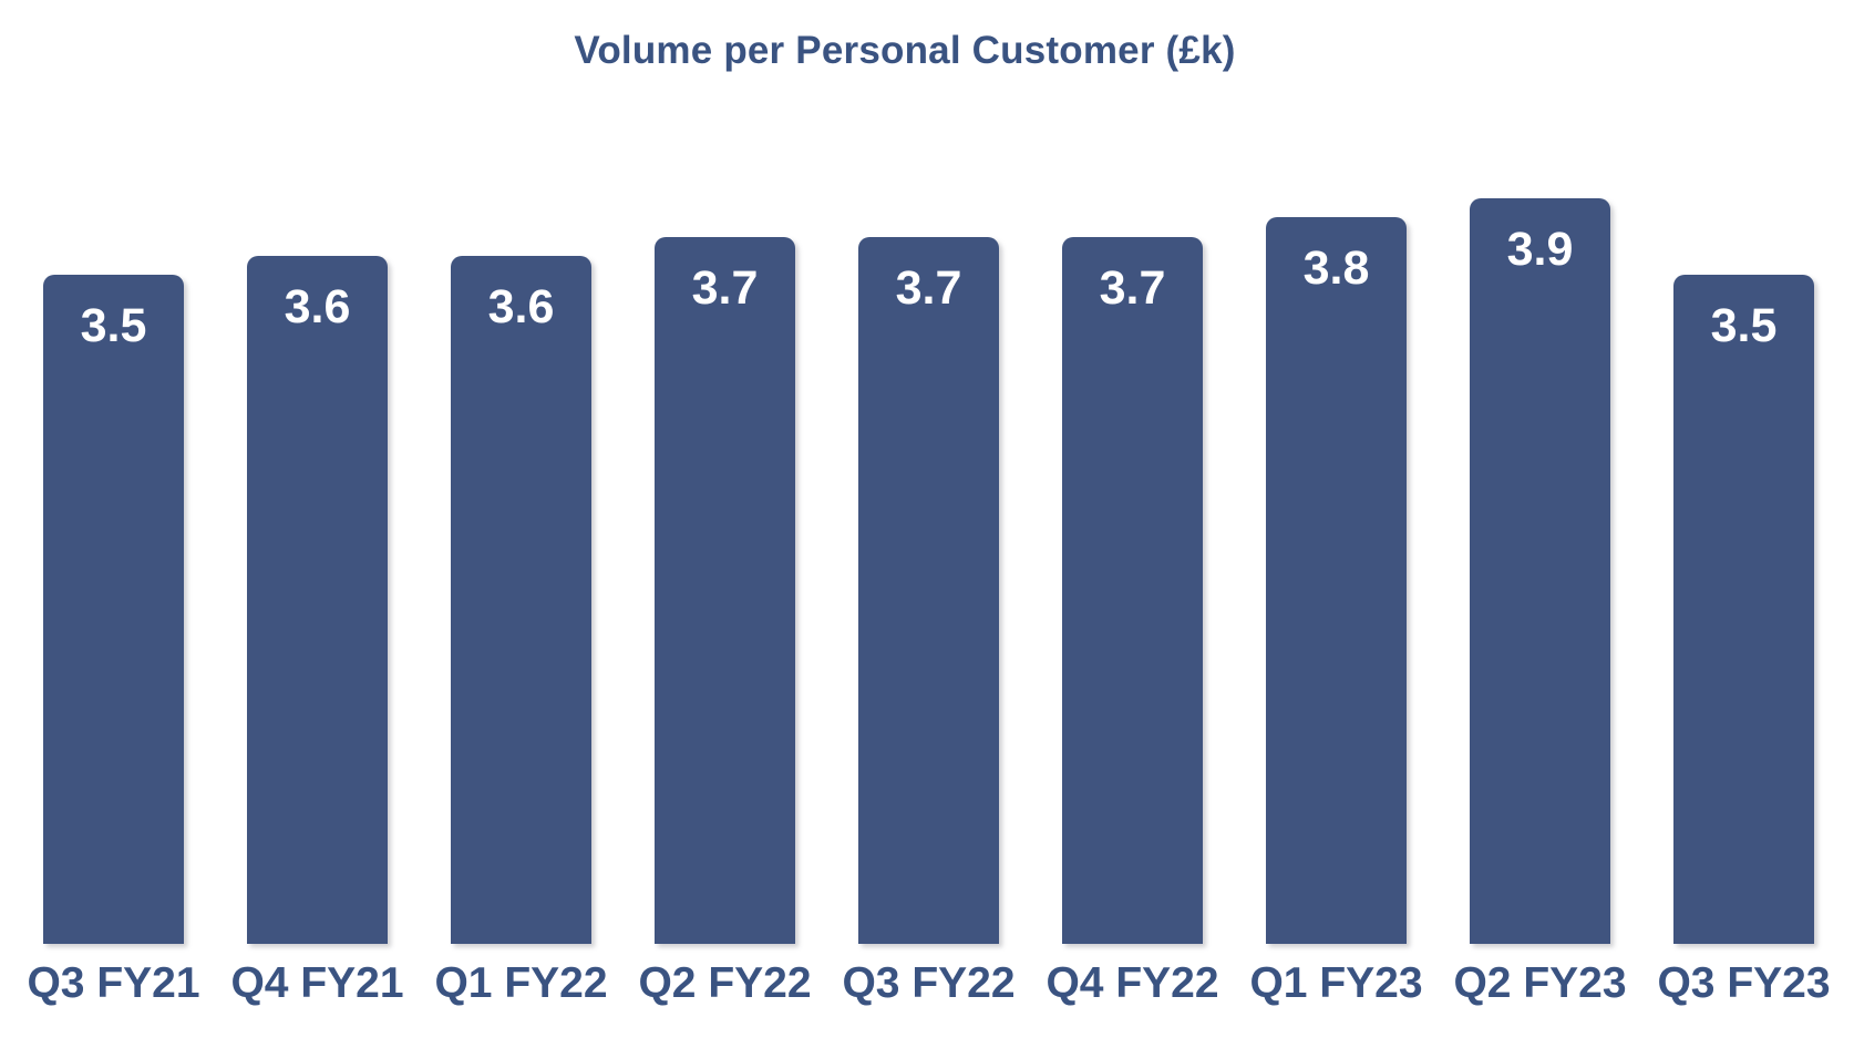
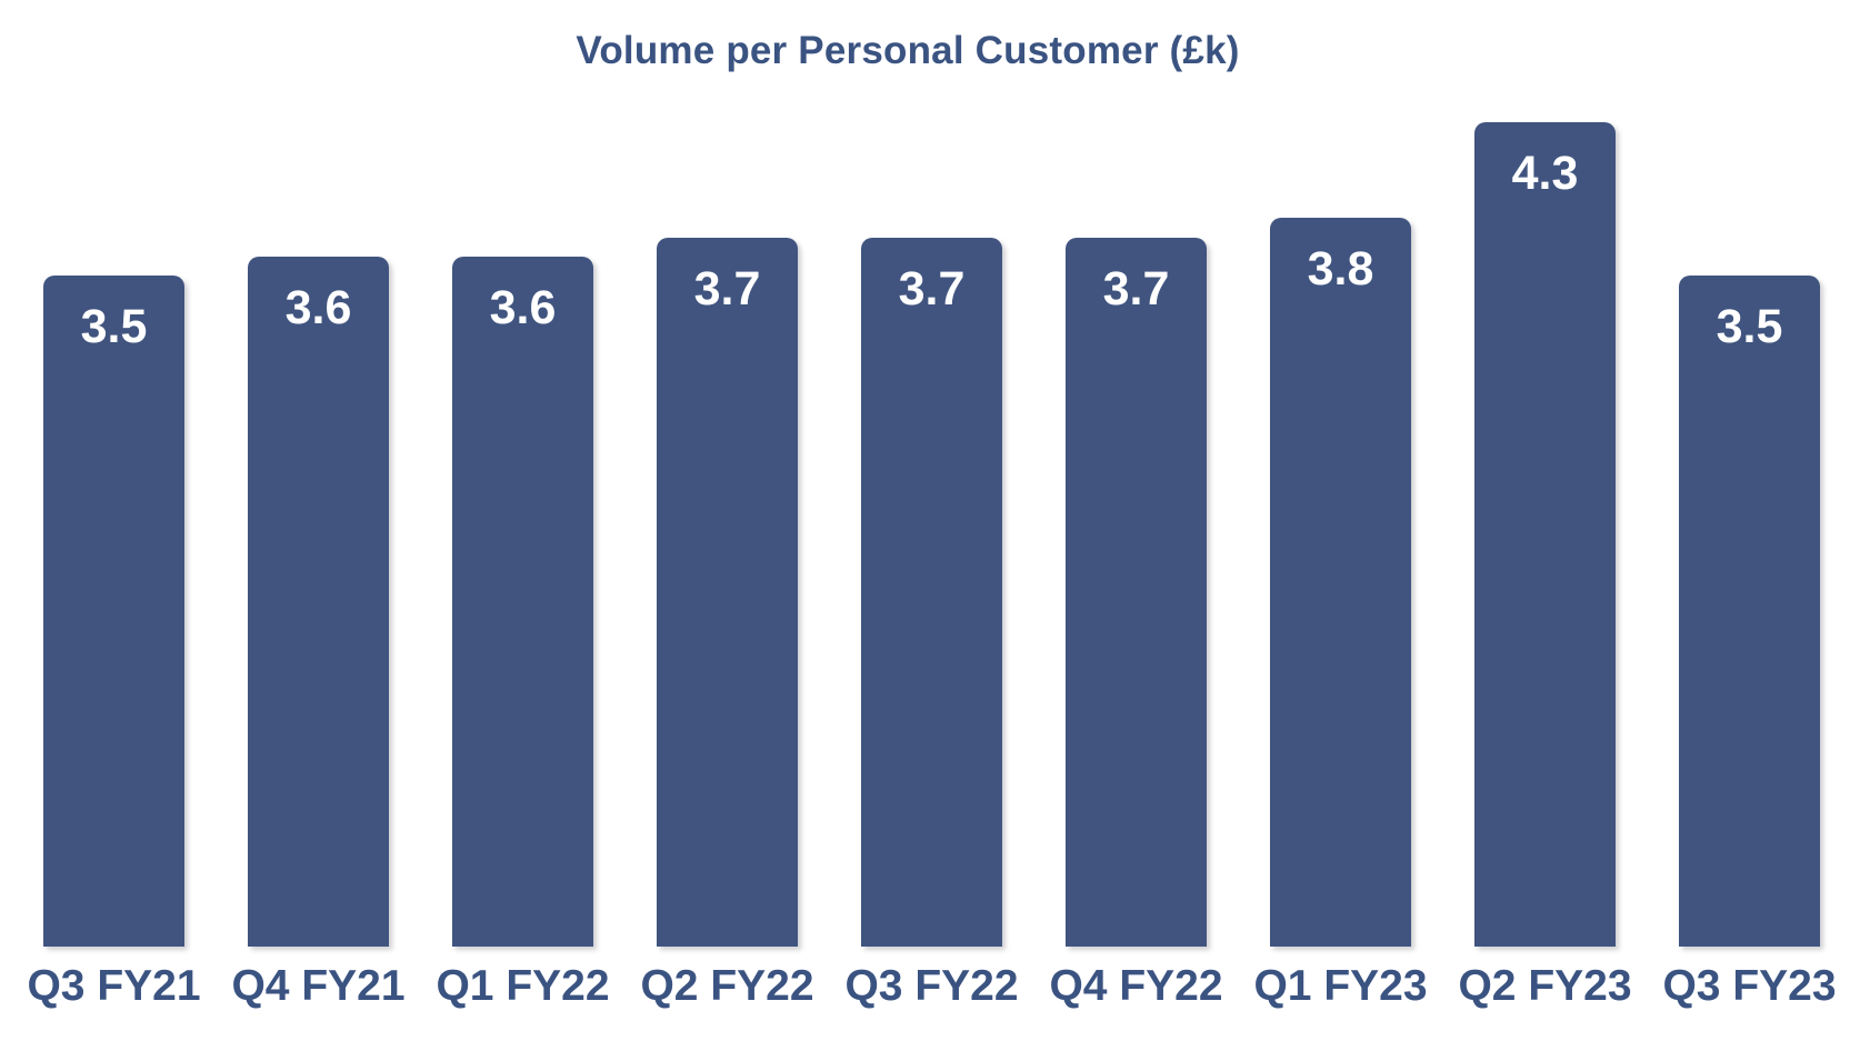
Q2 FY23: 3.9 -> 4.3
